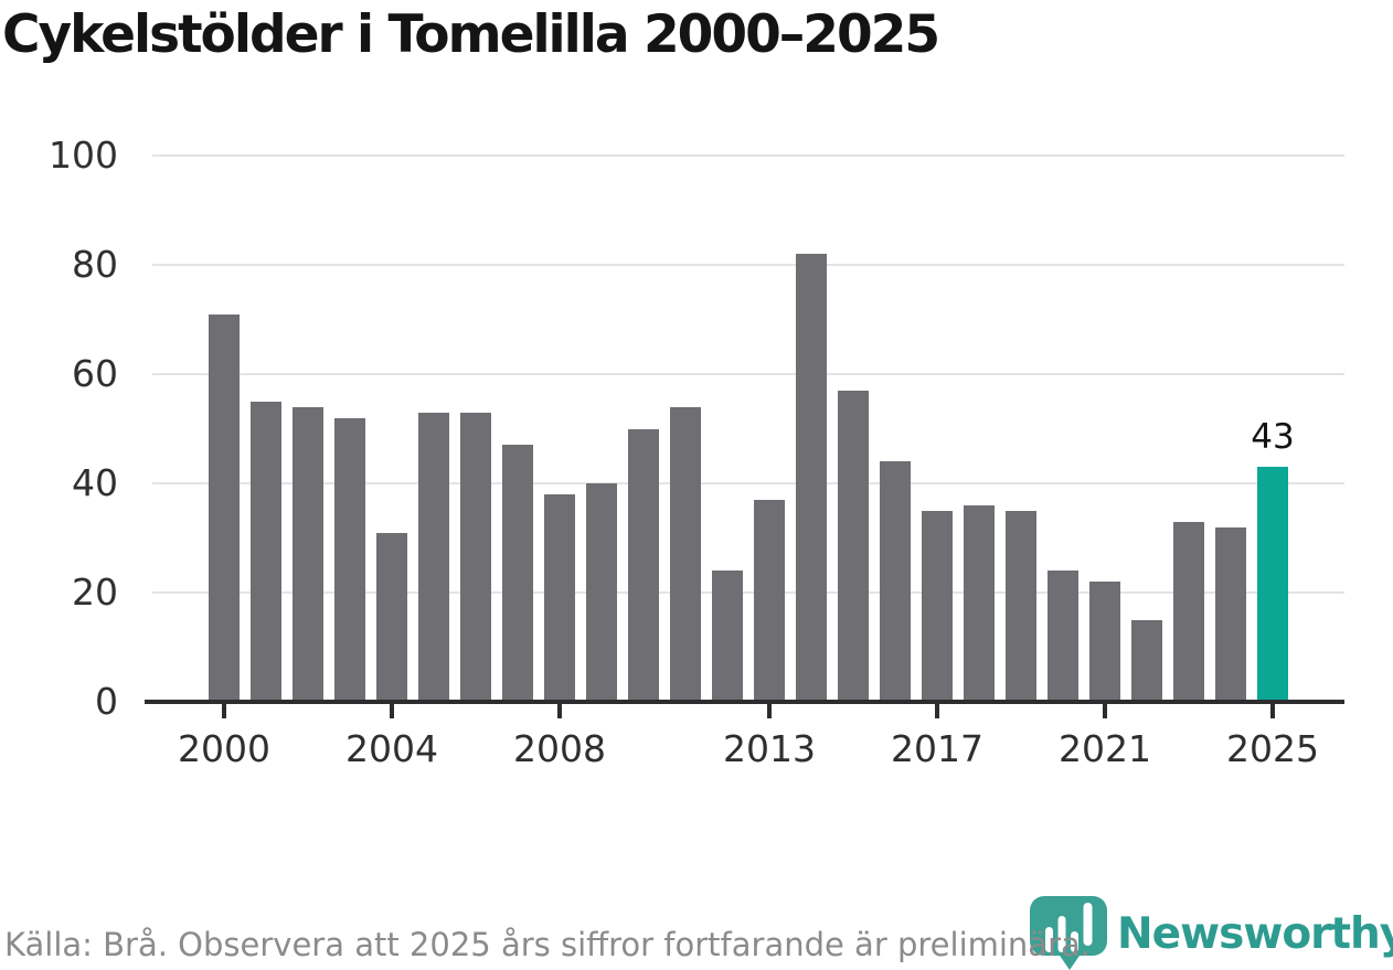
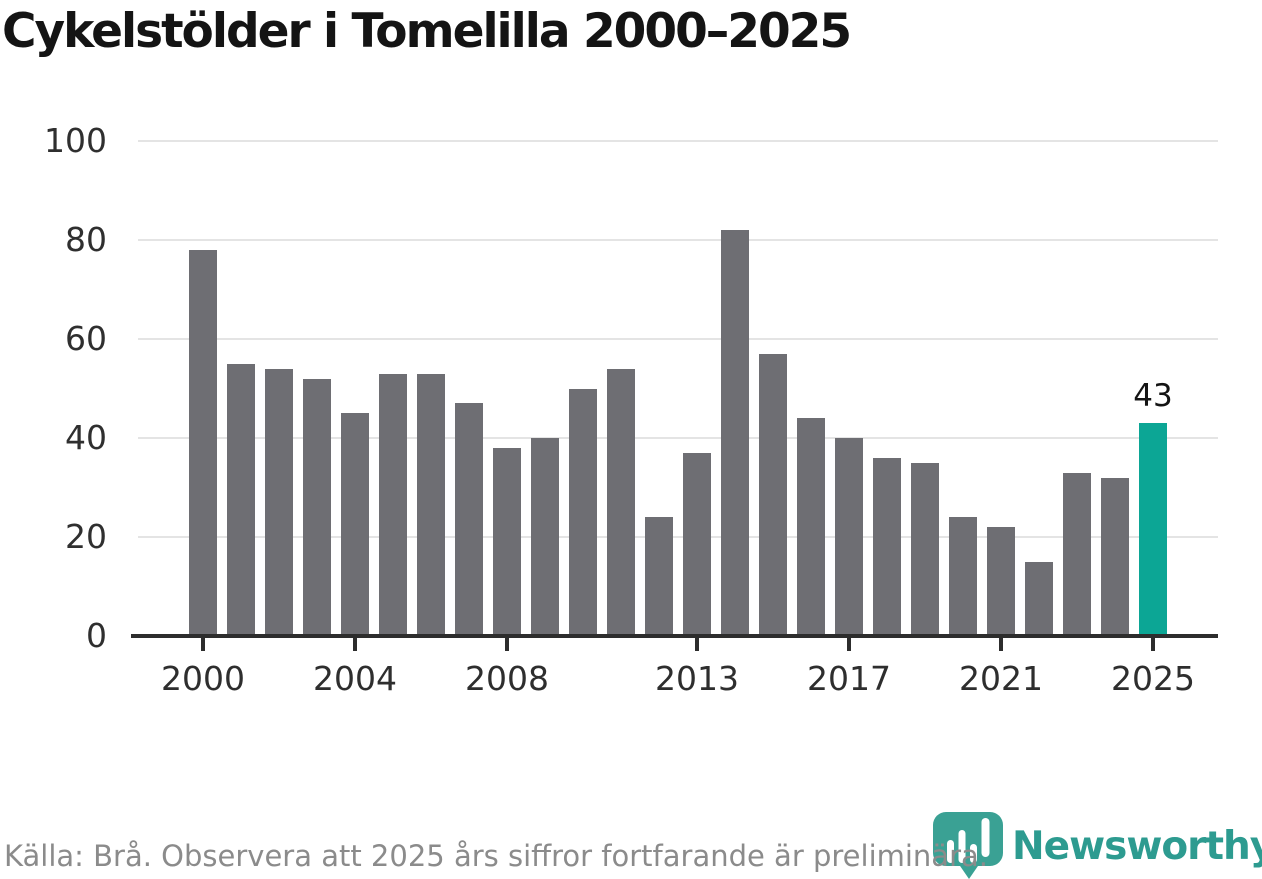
2000: 71 -> 78
2004: 31 -> 45
2017: 35 -> 40
